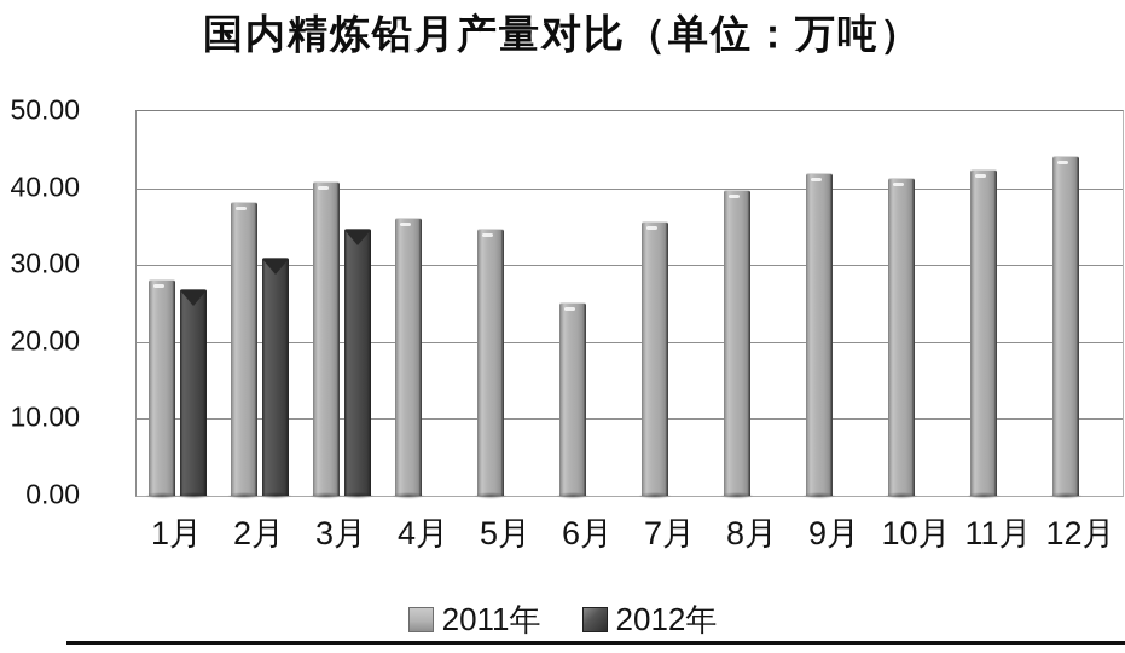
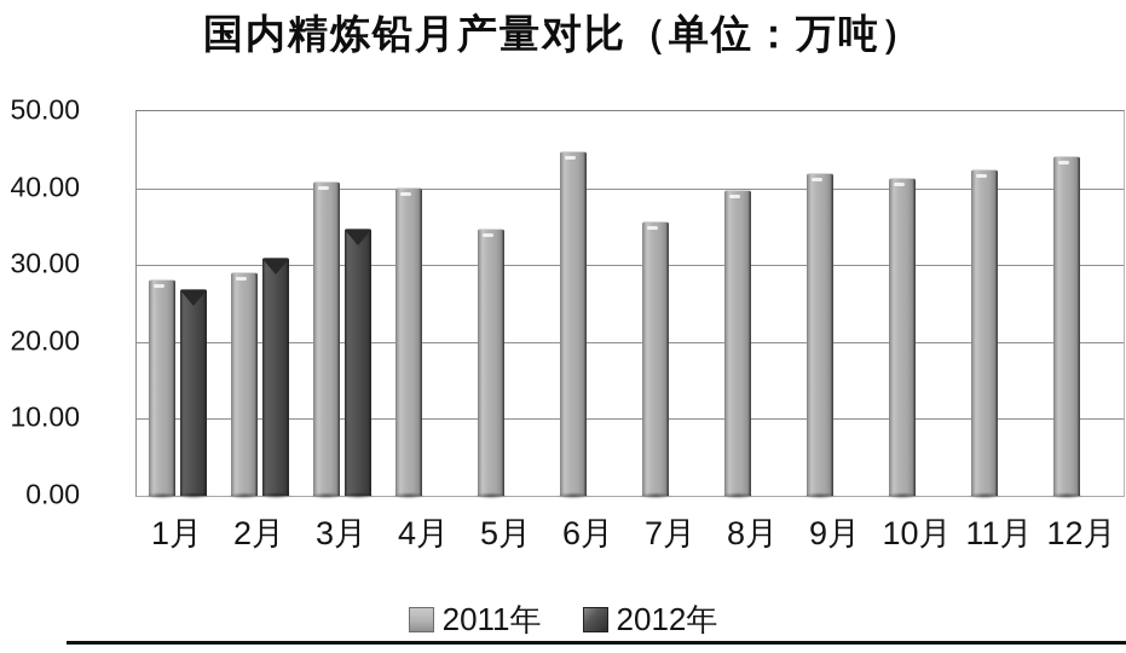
2011年/2月: 38 -> 29
2011年/4月: 36 -> 40
2011年/6月: 25 -> 45
